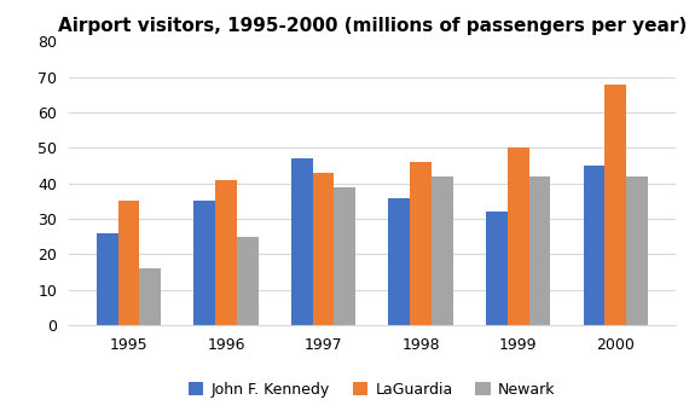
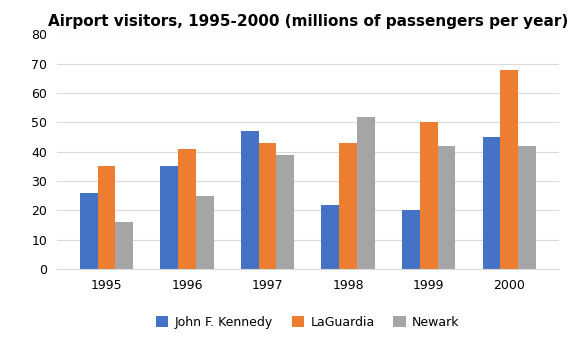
John F. Kennedy/1998: 36 -> 22
LaGuardia/1998: 46 -> 43
Newark/1998: 42 -> 52
John F. Kennedy/1999: 32 -> 20
